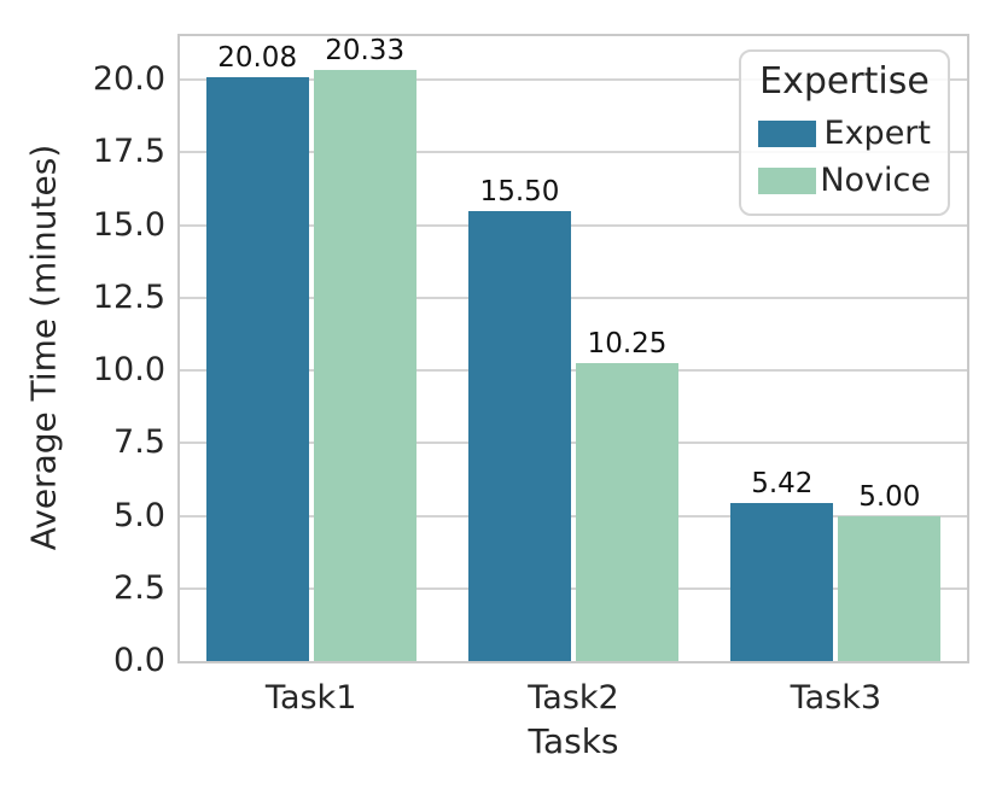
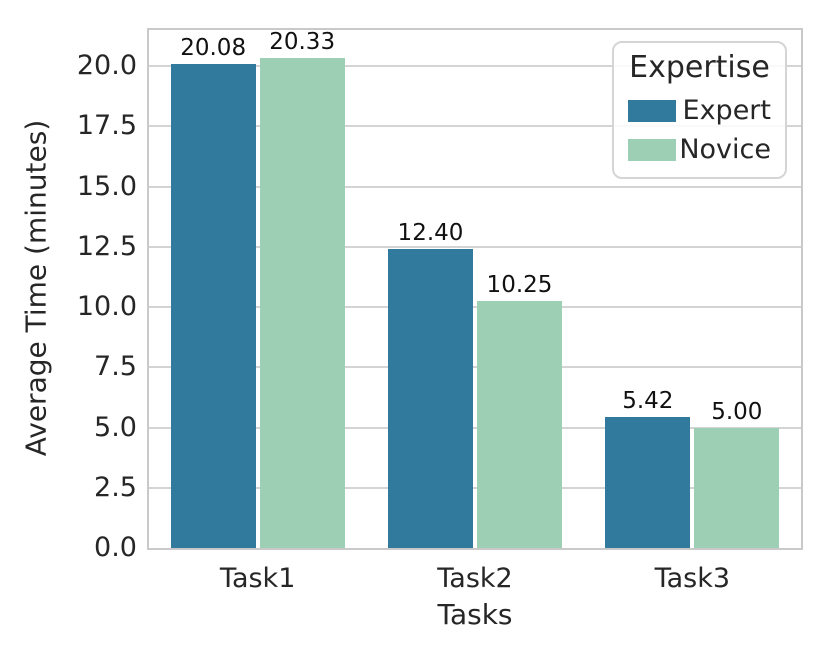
Expert/Task2: 15.50 -> 12.40
